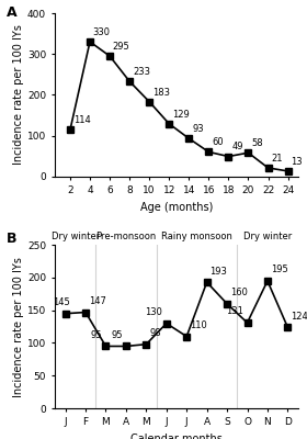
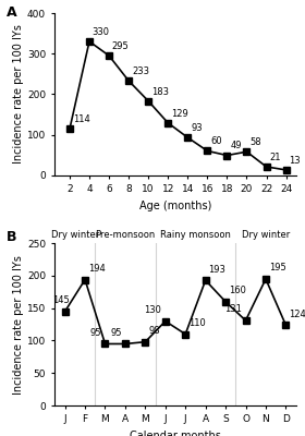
F: 147 -> 194
